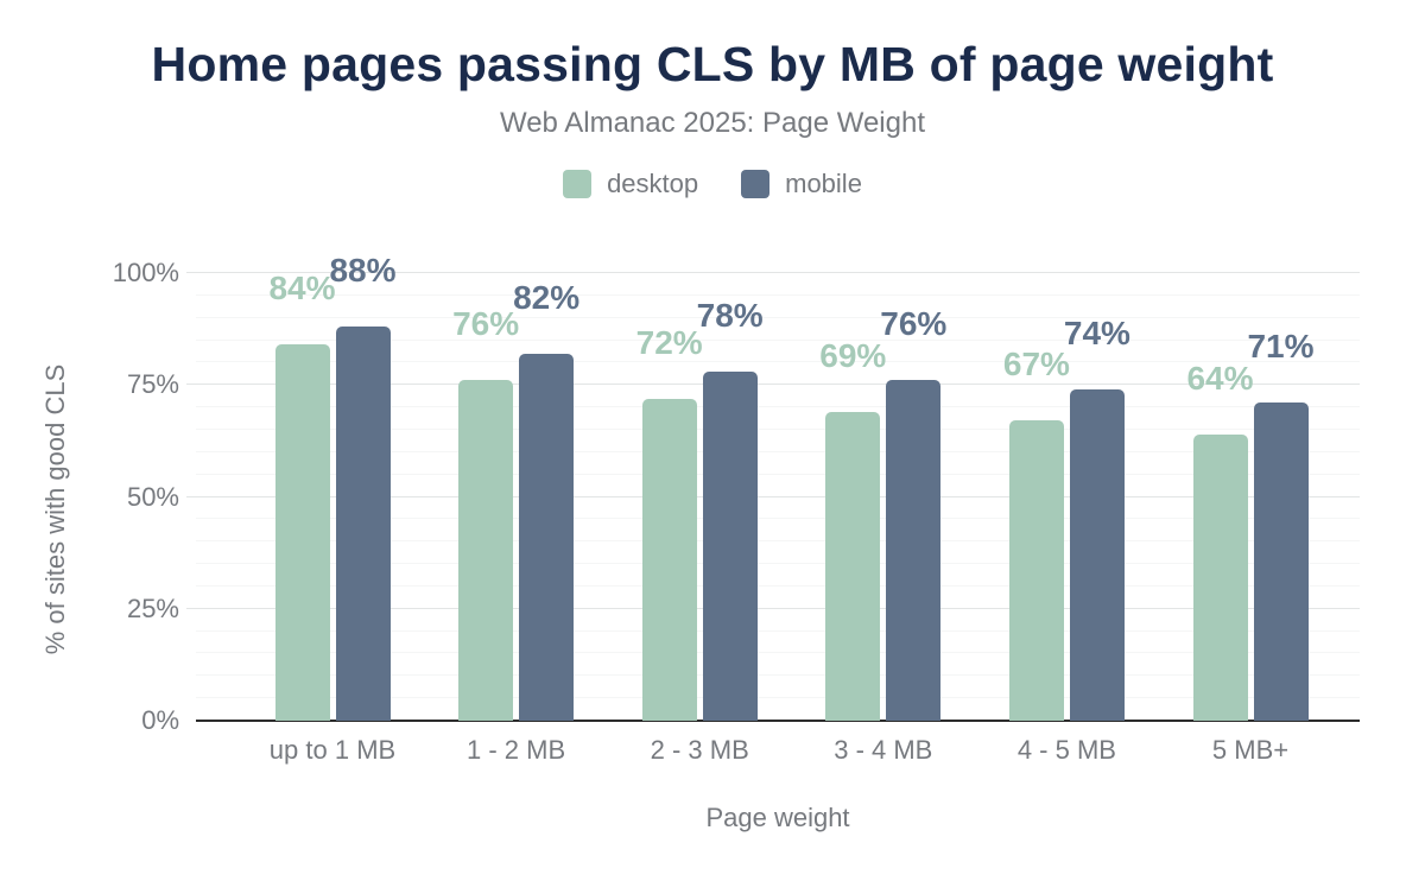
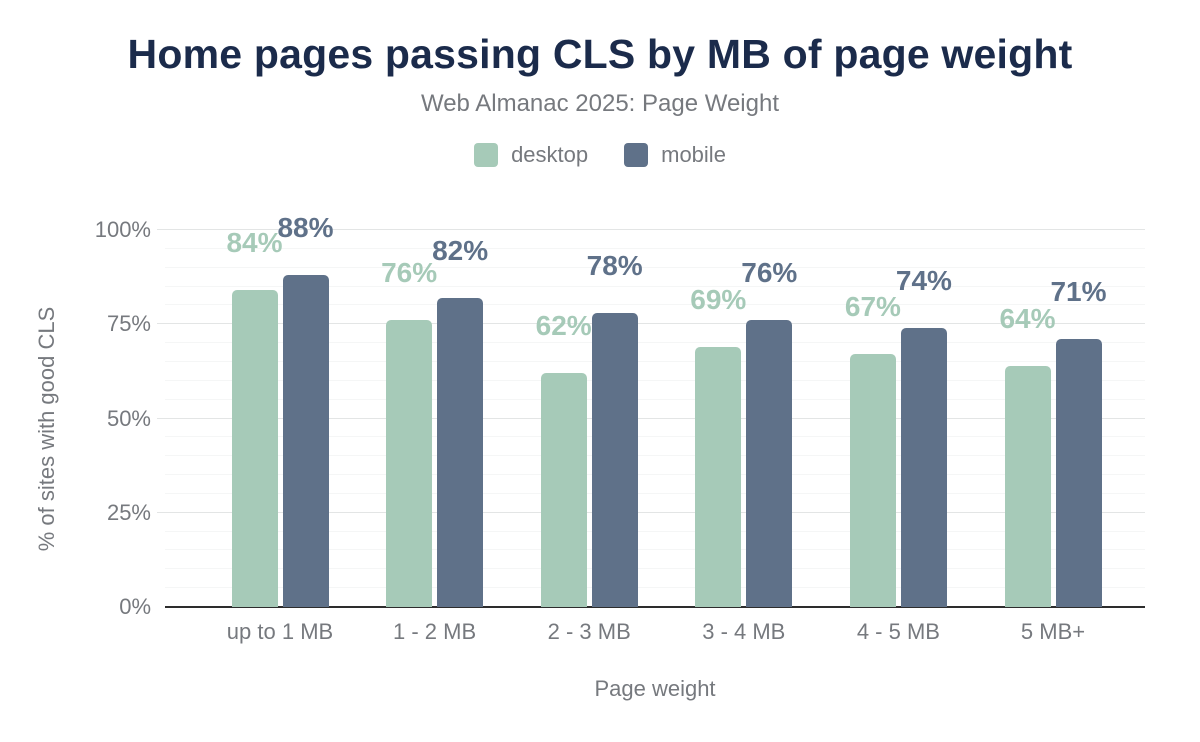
desktop/2 - 3 MB: 72% -> 62%
